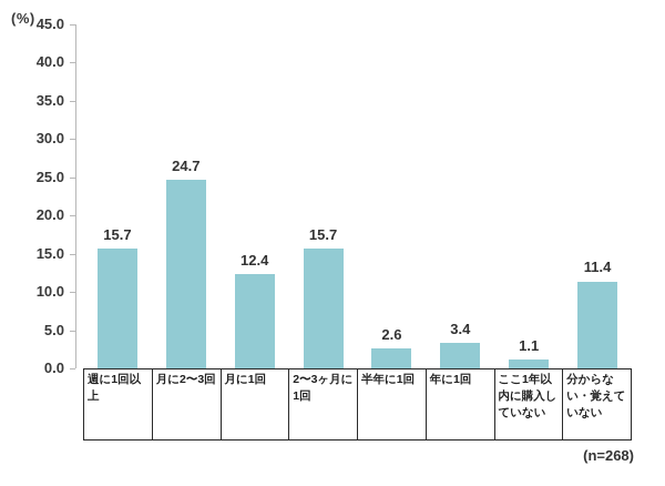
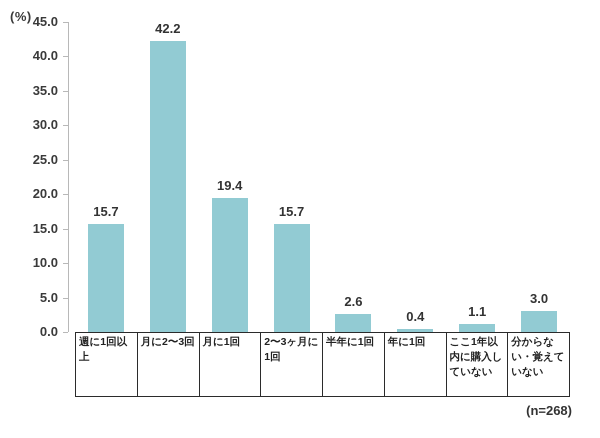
月に2〜3回: 24.7 -> 42.2
月に1回: 12.4 -> 19.4
年に1回: 3.4 -> 0.4
分からない・覚えていない: 11.4 -> 3.0
